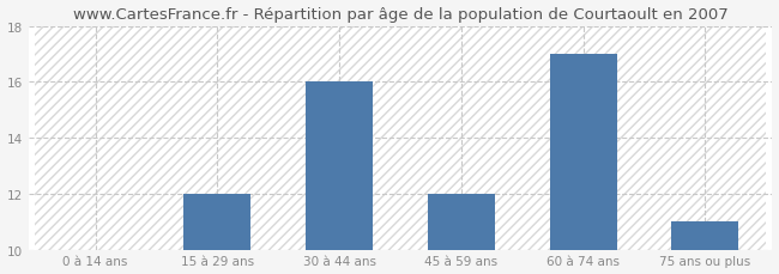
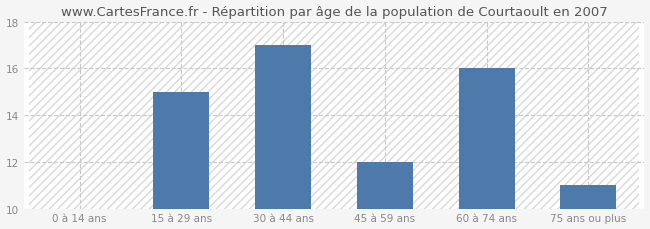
15 à 29 ans: 12 -> 15
30 à 44 ans: 16 -> 17
60 à 74 ans: 17 -> 16
